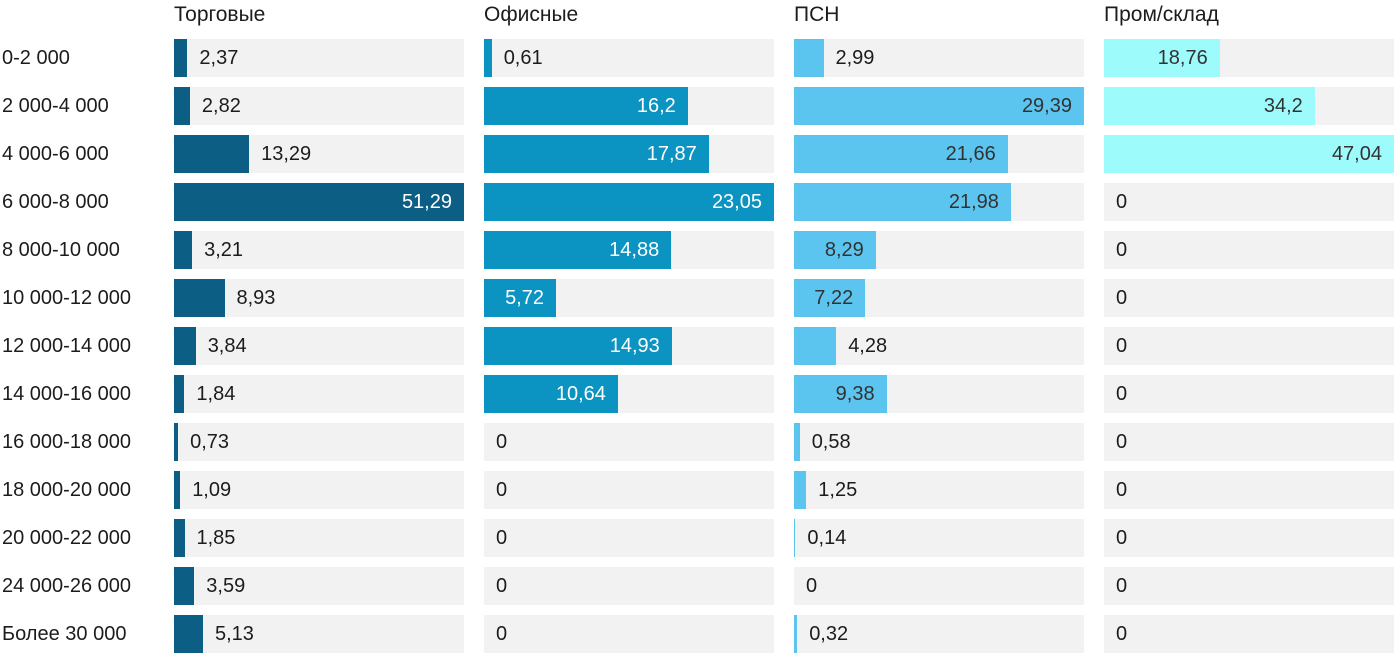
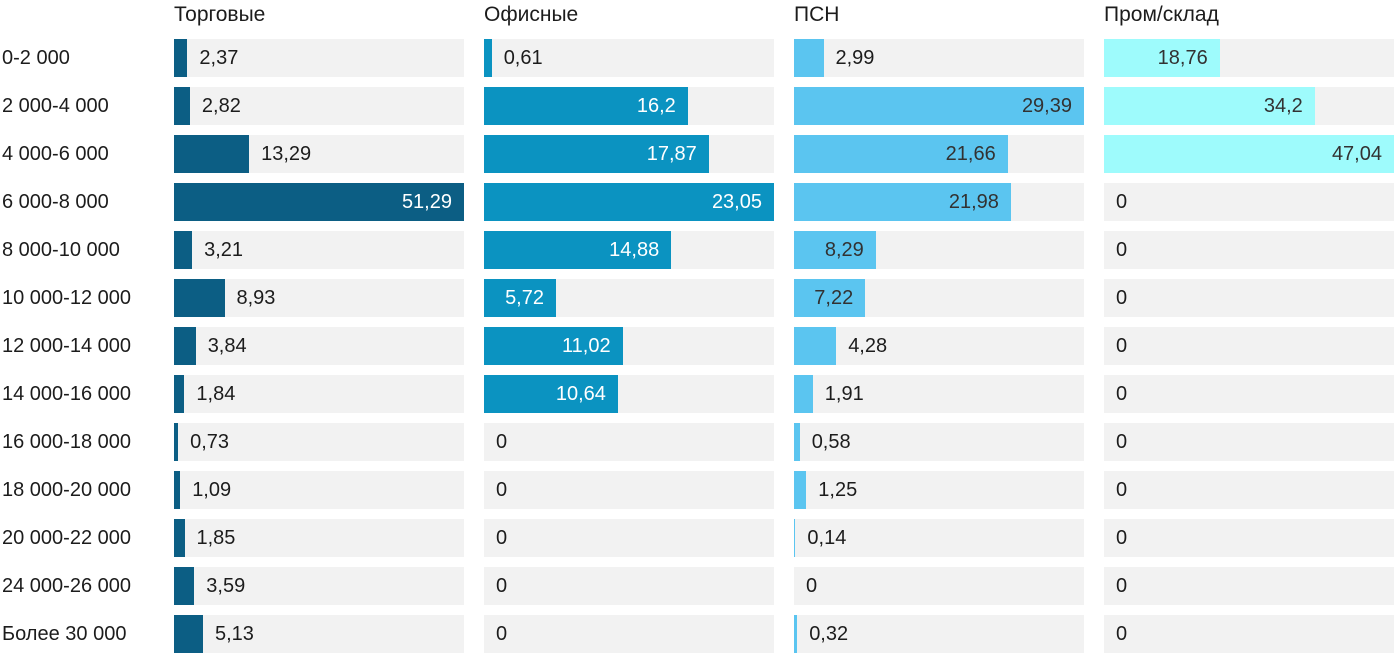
Офисные/12 000-14 000: 14,93 -> 11,02
ПСН/14 000-16 000: 9,38 -> 1,91
